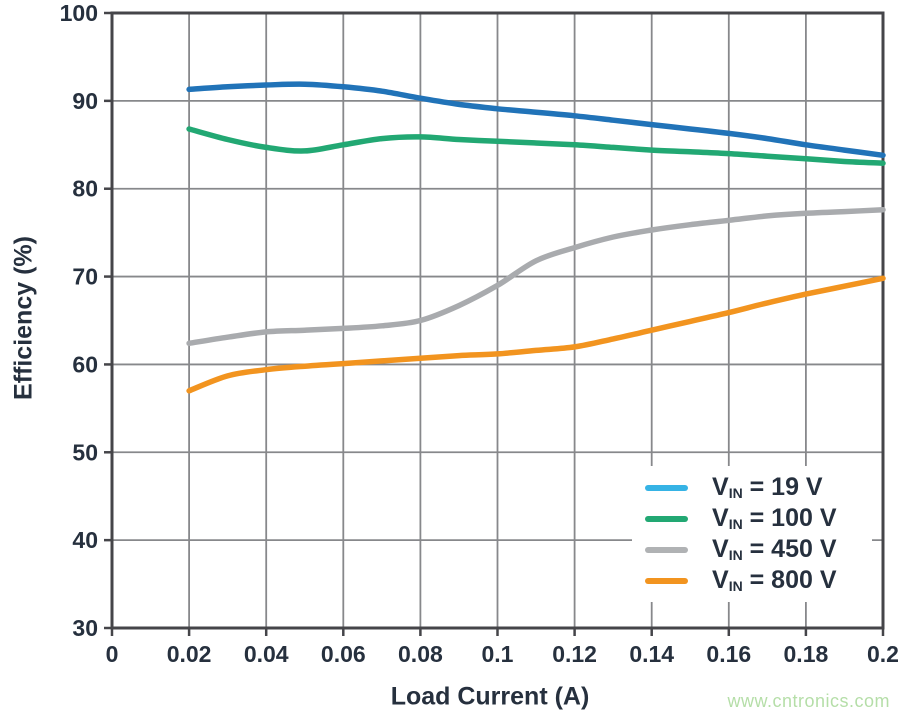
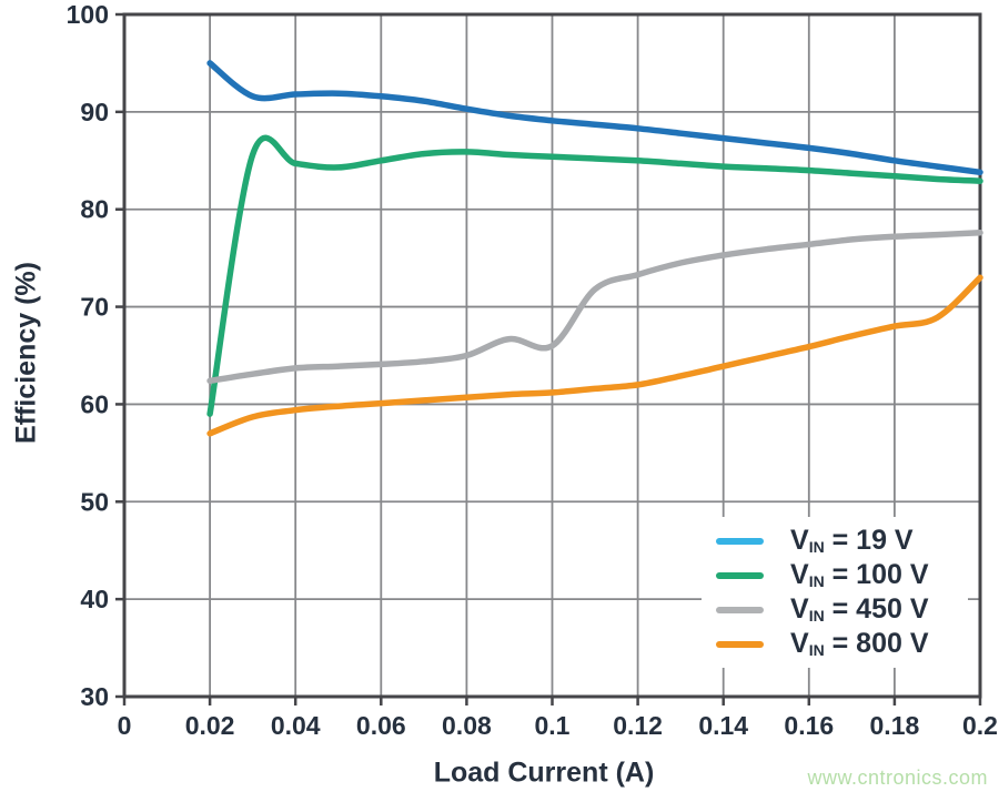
VIN = 19 V/0.02: 91 -> 95
VIN = 100 V/0.02: 87 -> 59
VIN = 450 V/0.1: 69 -> 66
VIN = 800 V/0.2: 70 -> 73
